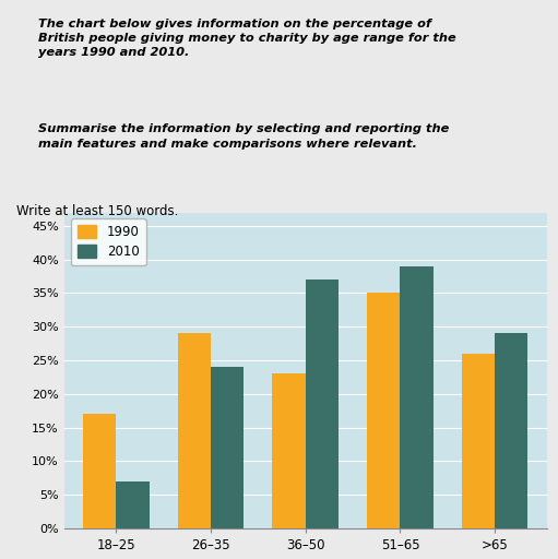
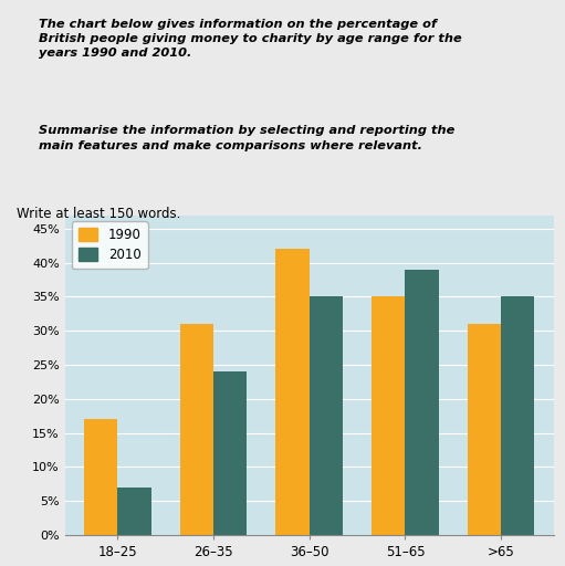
1990/26–35: 29% -> 31%
1990/36–50: 23% -> 42%
2010/36–50: 37% -> 35%
1990/>65: 26% -> 31%
2010/>65: 29% -> 35%
